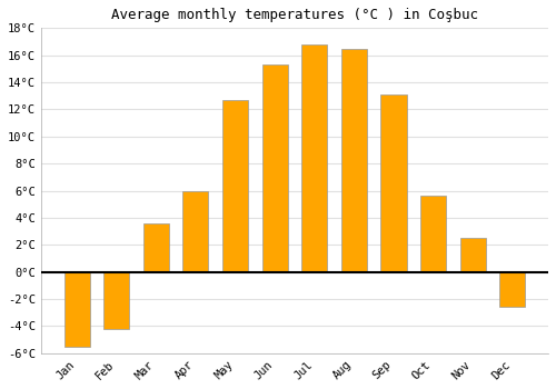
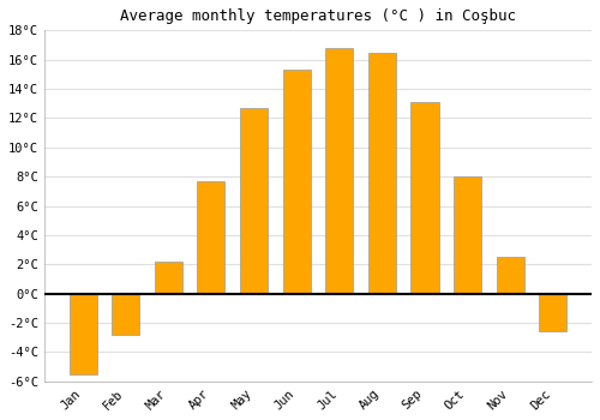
Feb: -4.2°C -> -2.8°C
Mar: 3.6°C -> 2.2°C
Apr: 6.0°C -> 7.7°C
Oct: 5.6°C -> 8.0°C
